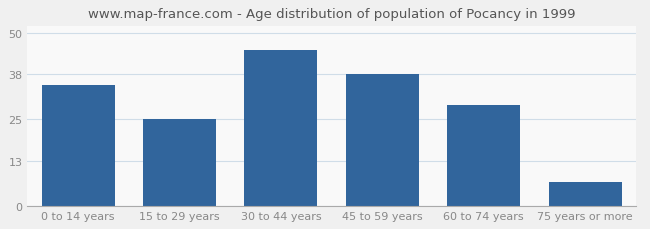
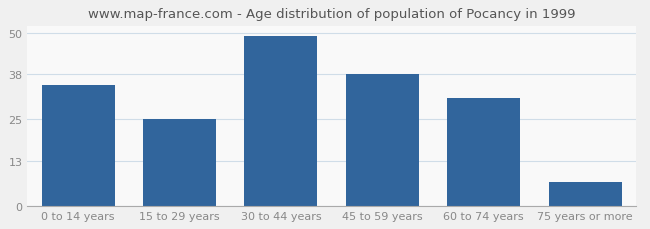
30 to 44 years: 45 -> 49
60 to 74 years: 29 -> 31
